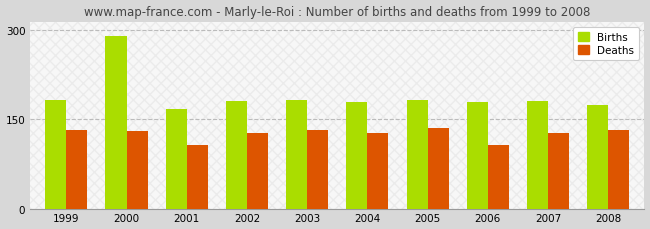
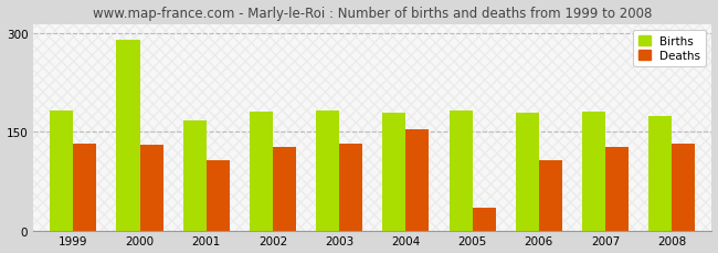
Deaths/2004: 128 -> 154
Deaths/2005: 135 -> 34
